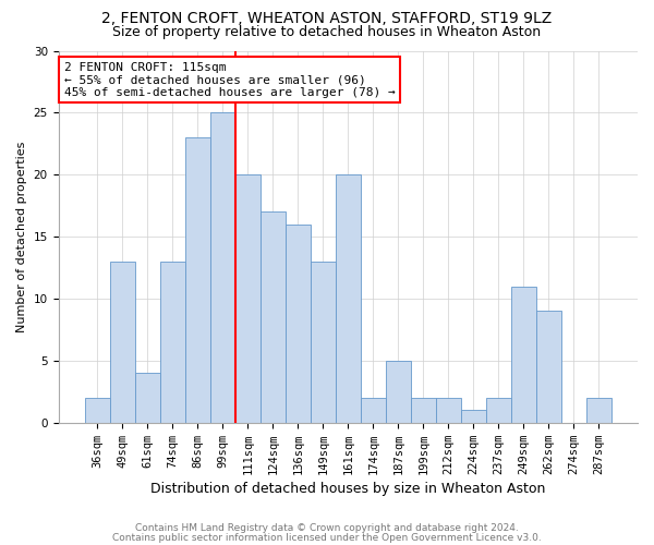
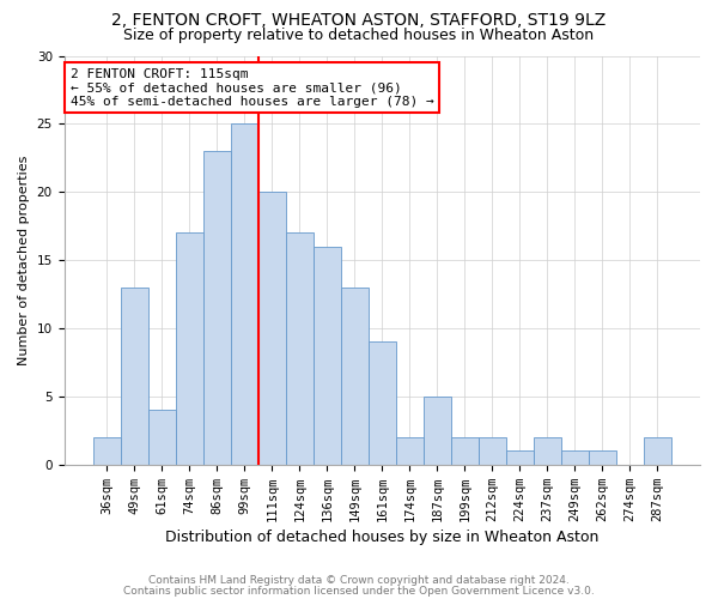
74sqm: 13 -> 17
161sqm: 20 -> 9
249sqm: 11 -> 1
262sqm: 9 -> 1
